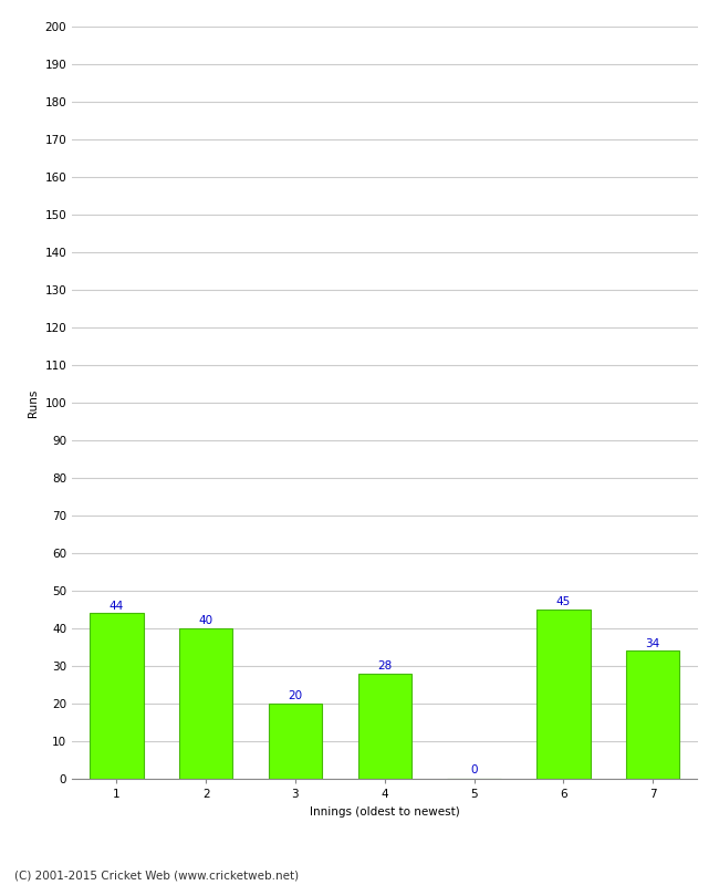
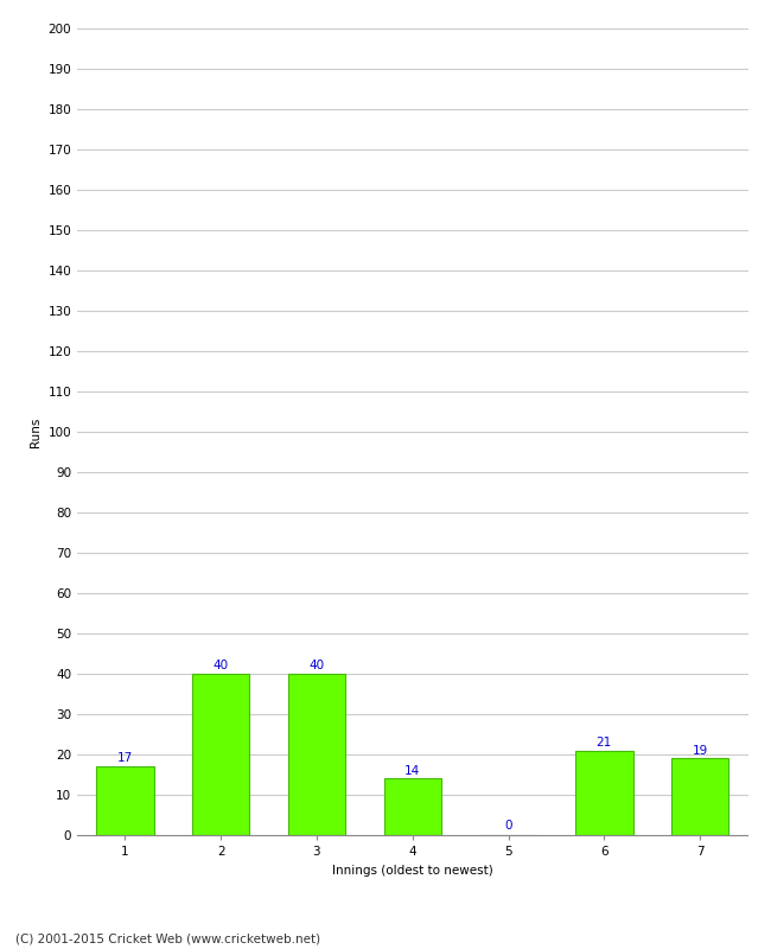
1: 44 -> 17
3: 20 -> 40
4: 28 -> 14
6: 45 -> 21
7: 34 -> 19
